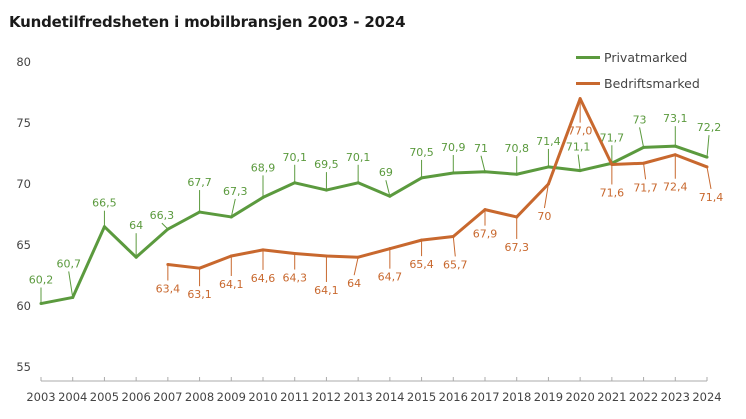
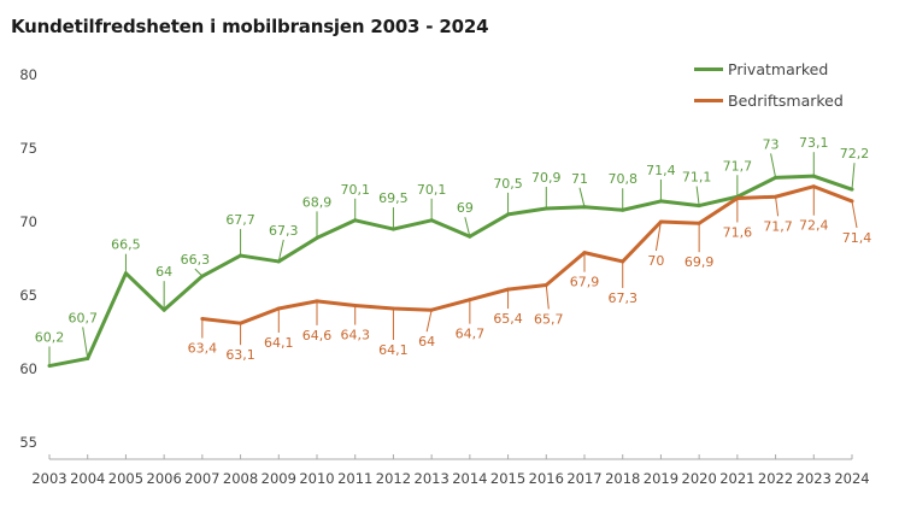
Bedriftsmarked/2020: 77,0 -> 69,9
